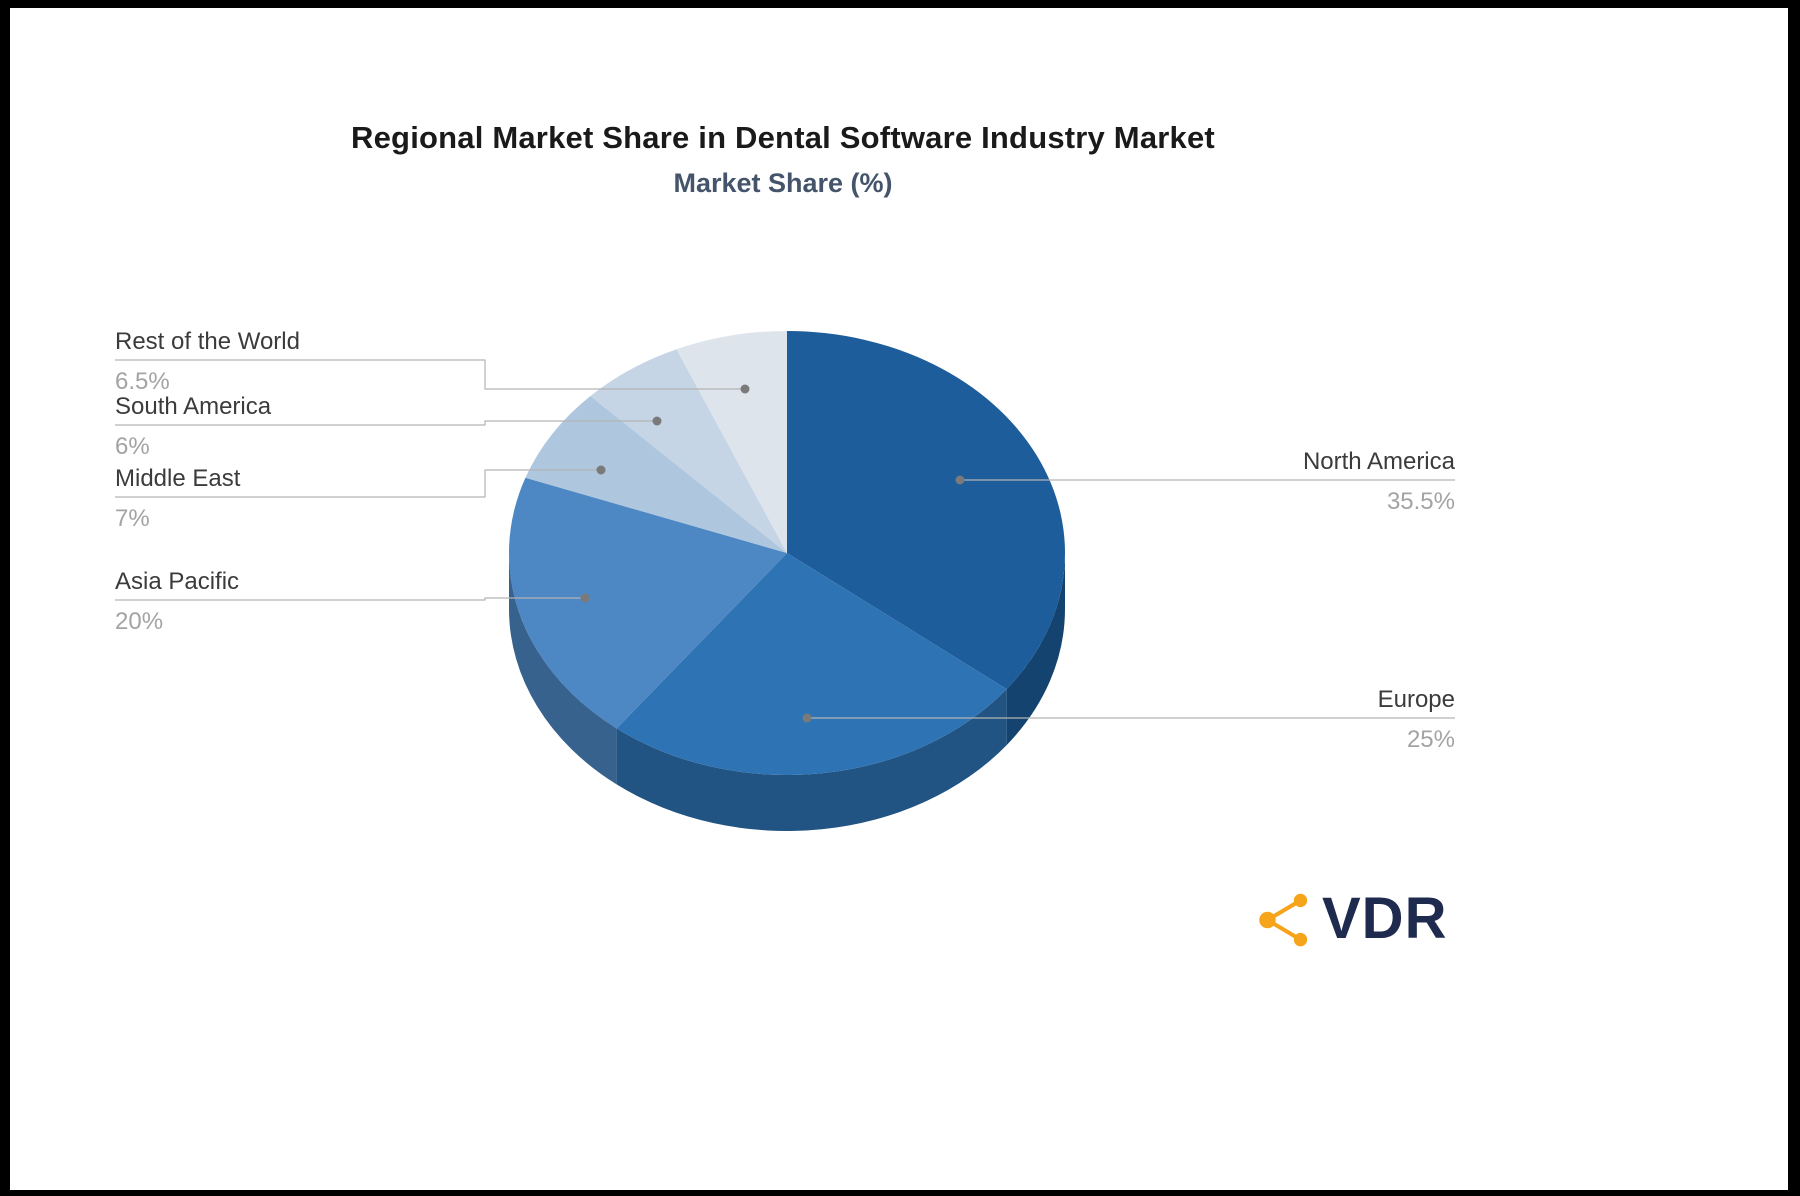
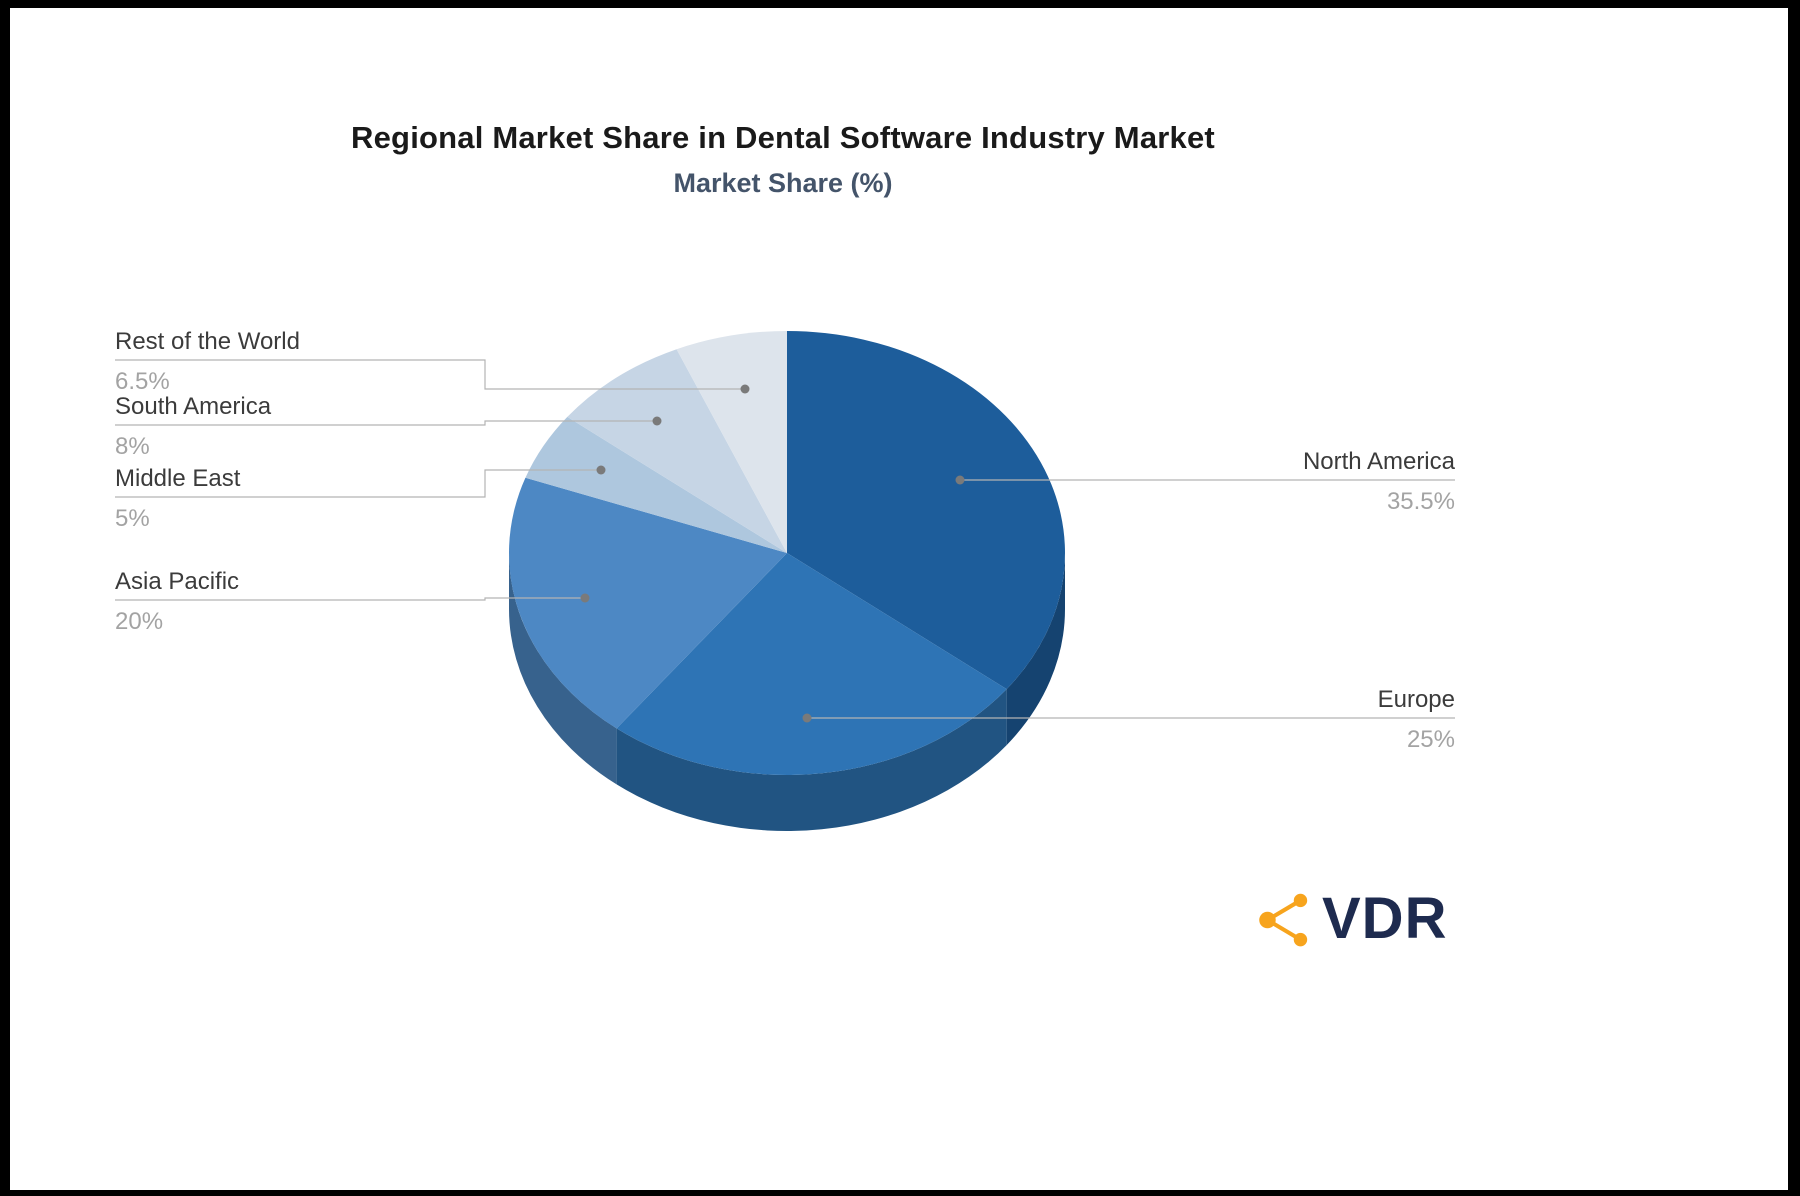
Middle East: 7% -> 5%
South America: 6% -> 8%
